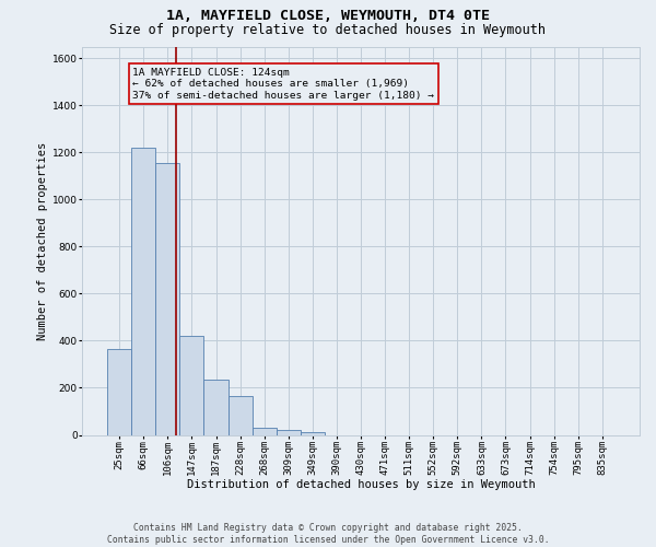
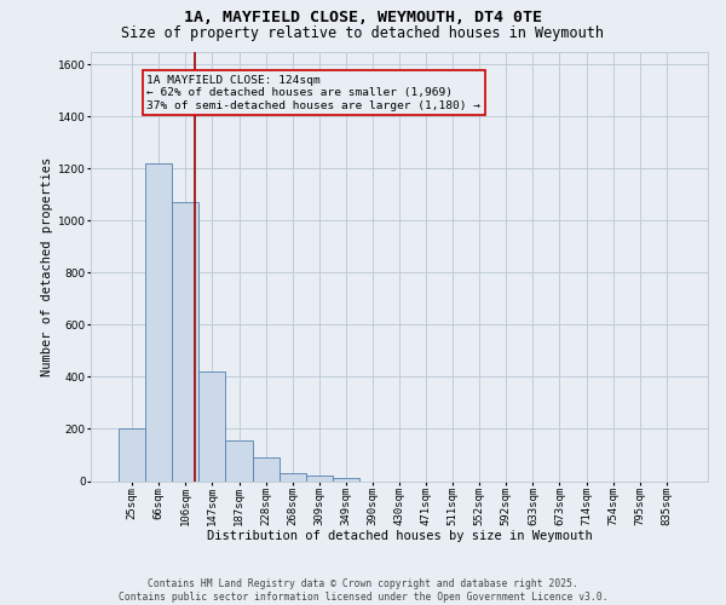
25sqm: 365 -> 200
106sqm: 1155 -> 1070
187sqm: 235 -> 155
228sqm: 165 -> 90
